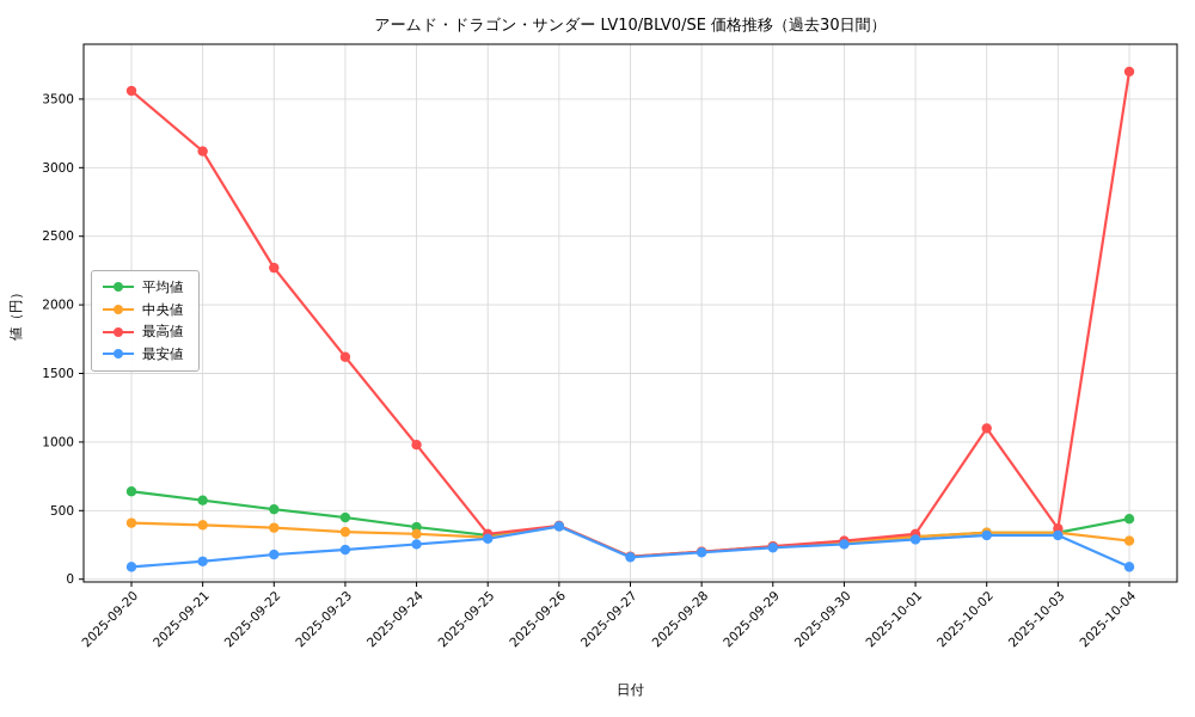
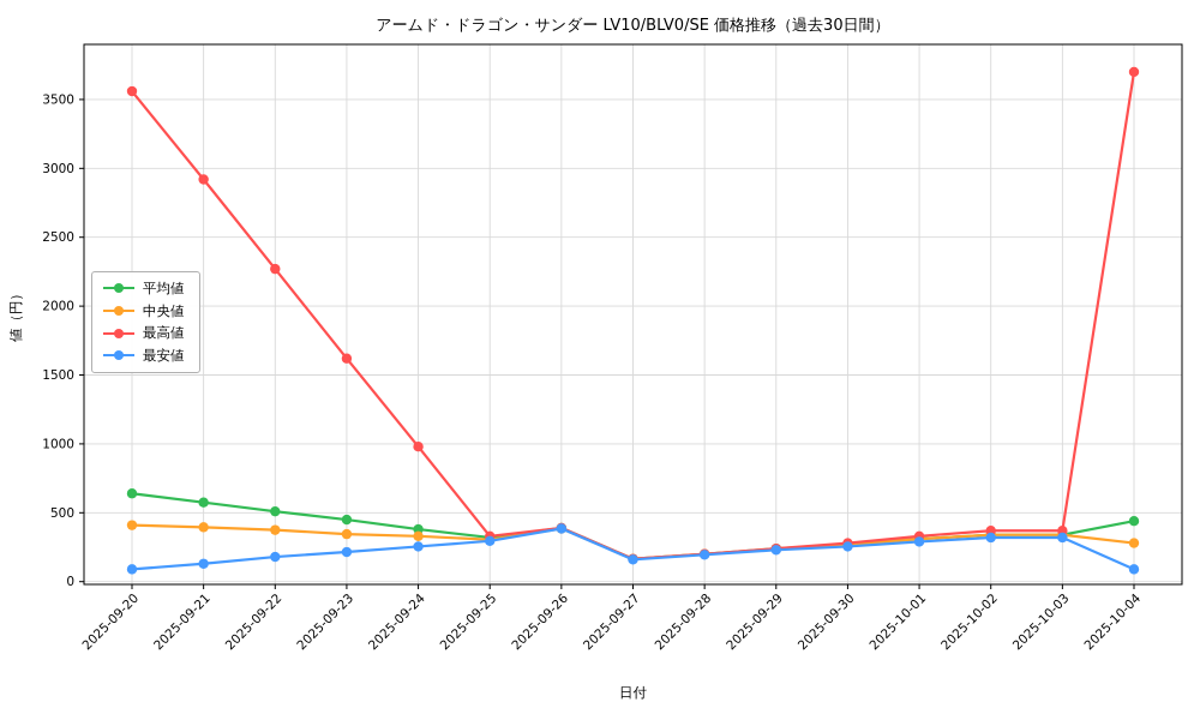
最高値/2025-09-21: 3120 -> 2920
最高値/2025-10-02: 1100 -> 370
